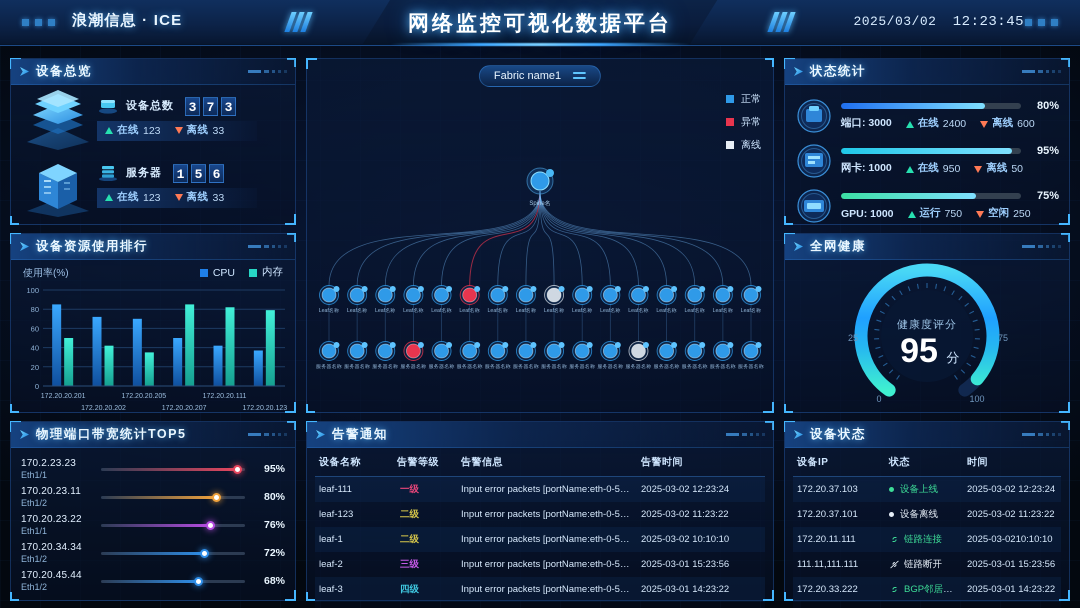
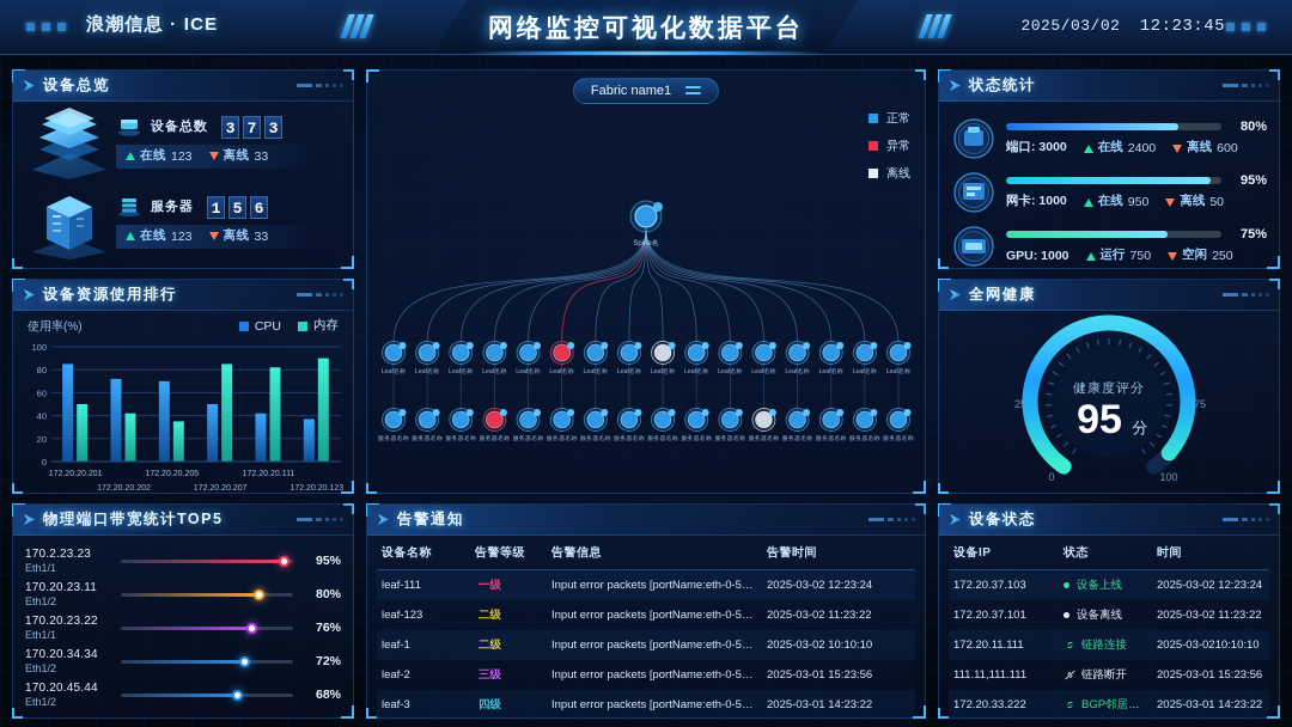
内存/172.20.20.123: 80 -> 90
